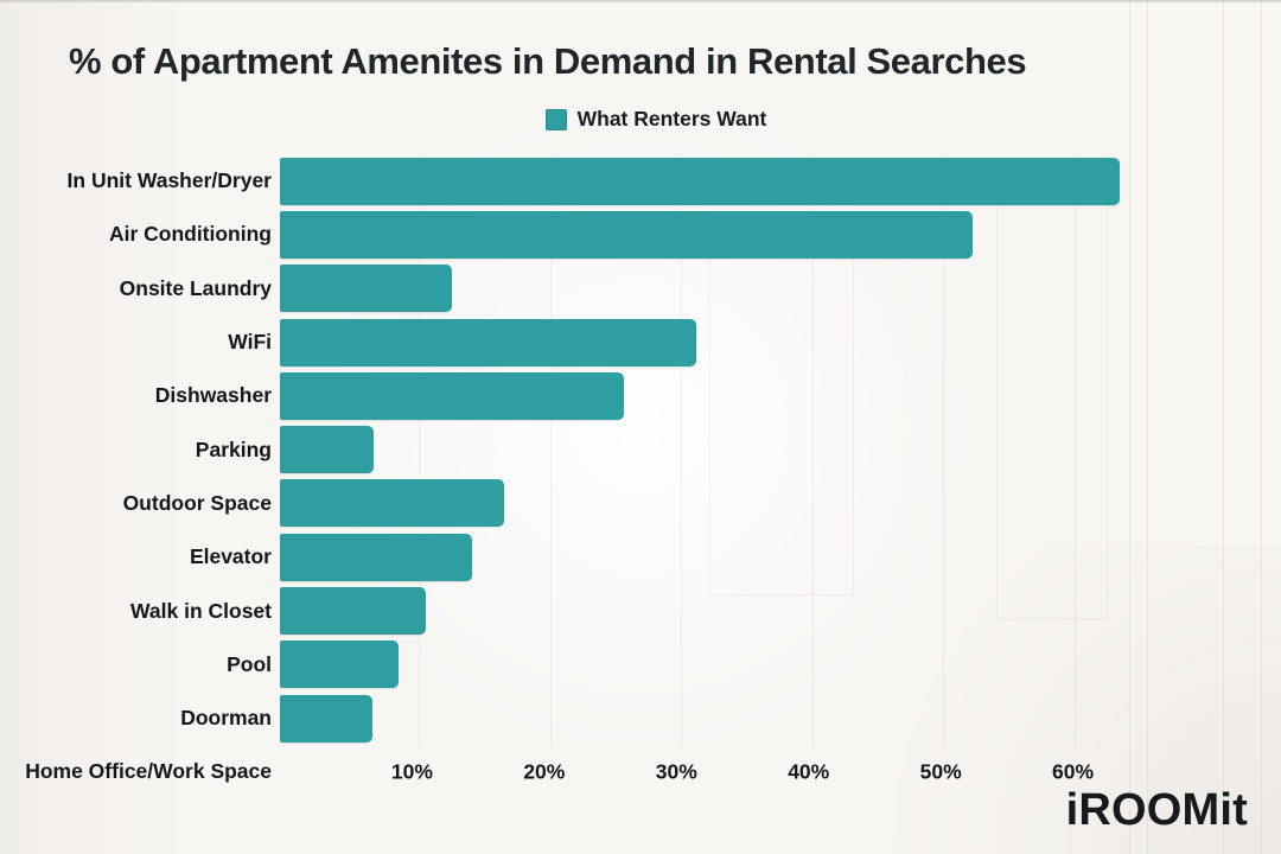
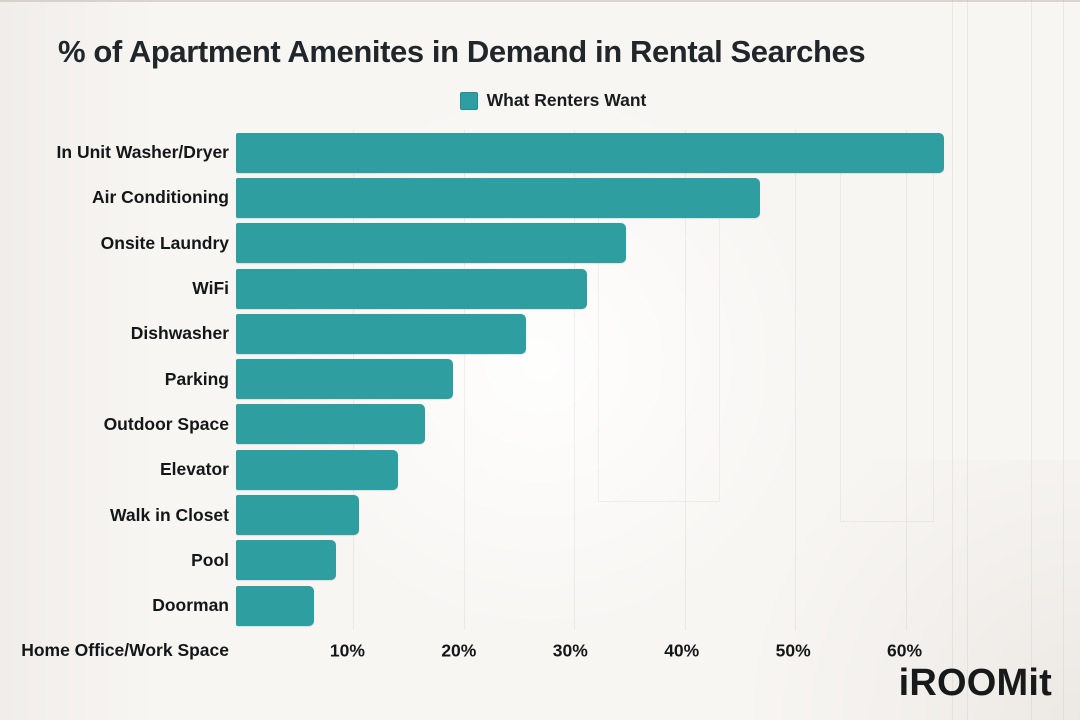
Air Conditioning: 52.4% -> 47.0%
Onsite Laundry: 13.0% -> 35.0%
Parking: 7.1% -> 19.5%
